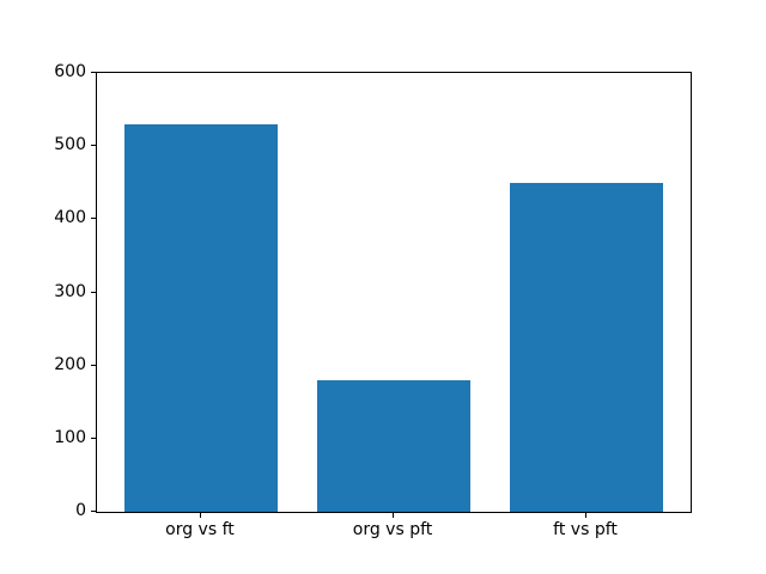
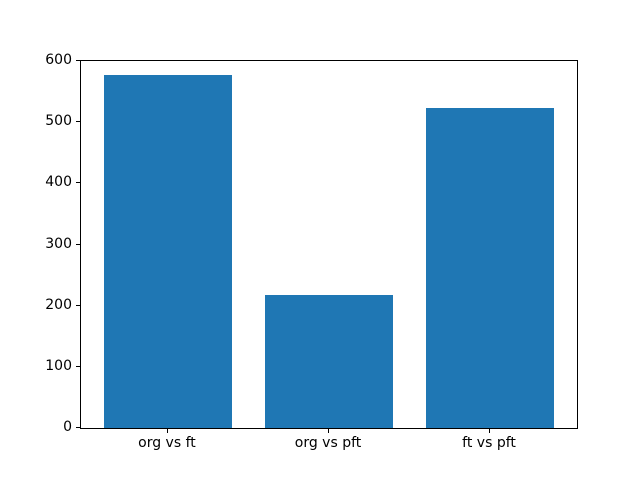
org vs ft: 530 -> 580
org vs pft: 180 -> 220
ft vs pft: 450 -> 520
